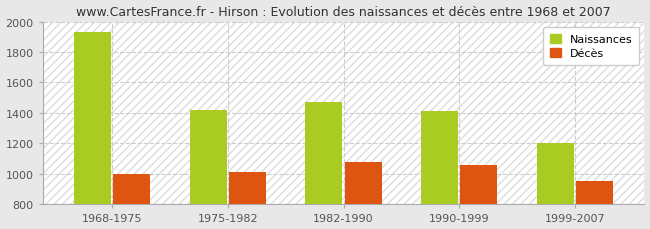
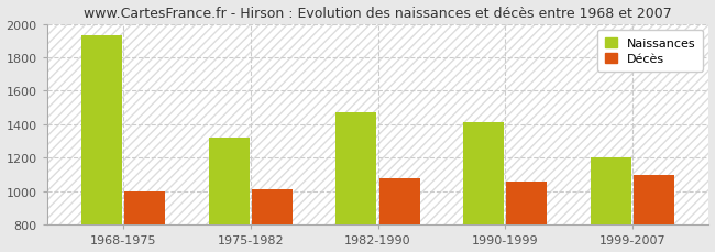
Naissances/1975-1982: 1420 -> 1320
Décès/1999-2007: 960 -> 1100
